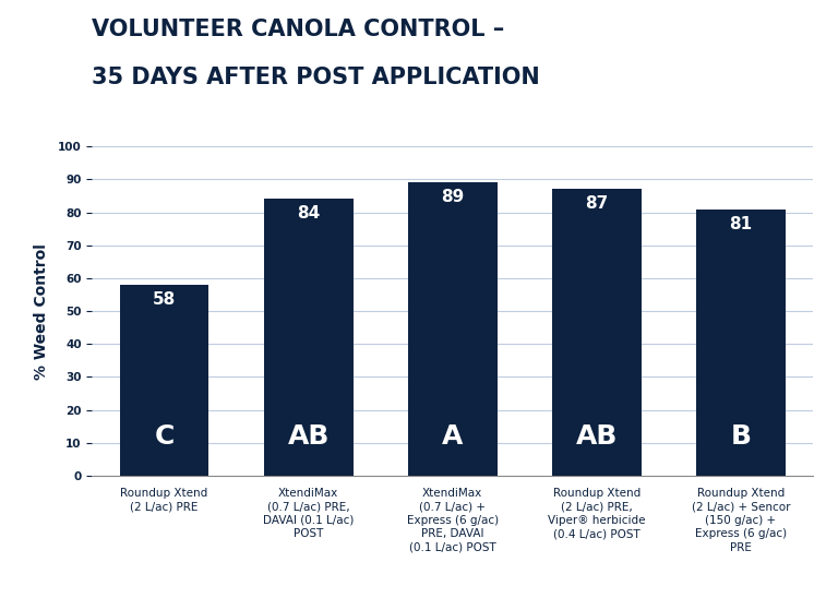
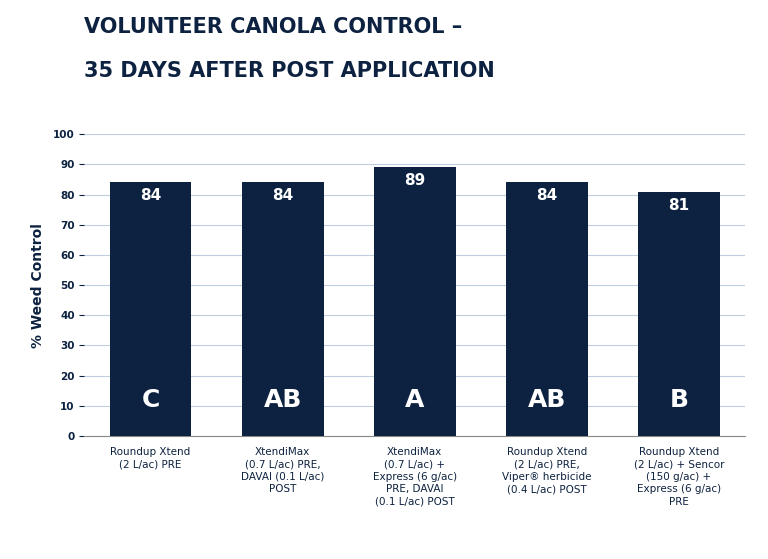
Roundup Xtend (2 L/ac) PRE: 58 -> 84
Roundup Xtend (2 L/ac) PRE, Viper® herbicide (0.4 L/ac) POST: 87 -> 84
